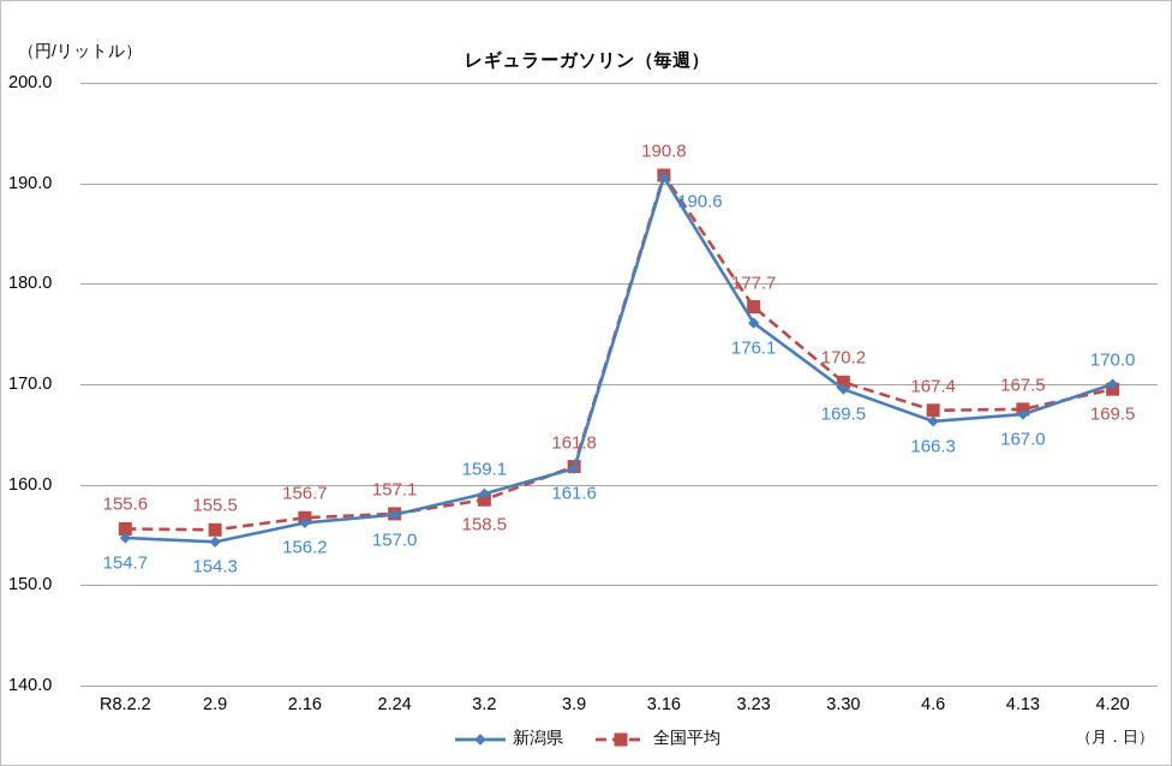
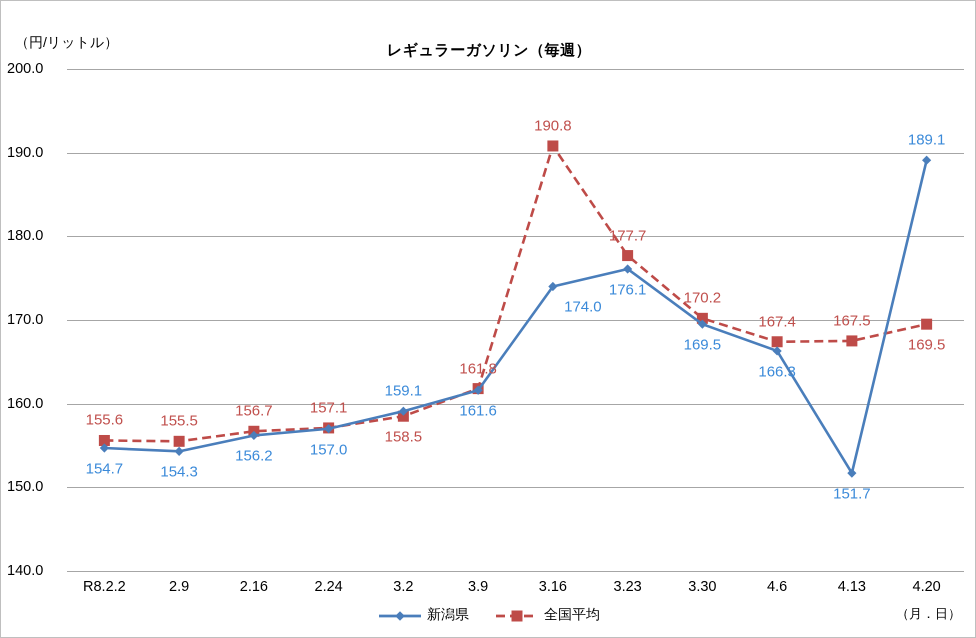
新潟県/3.16: 190.6 -> 174.0
新潟県/4.13: 167.0 -> 151.7
新潟県/4.20: 170.0 -> 189.1
